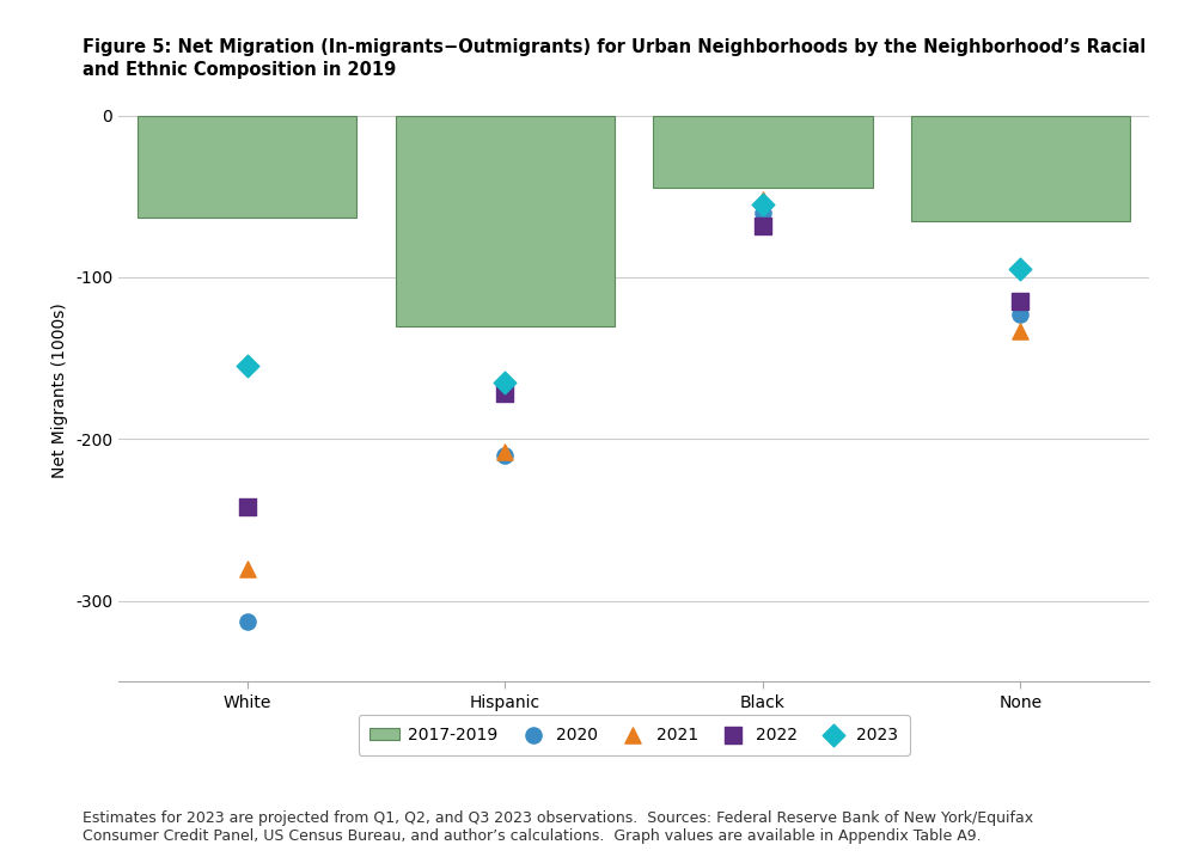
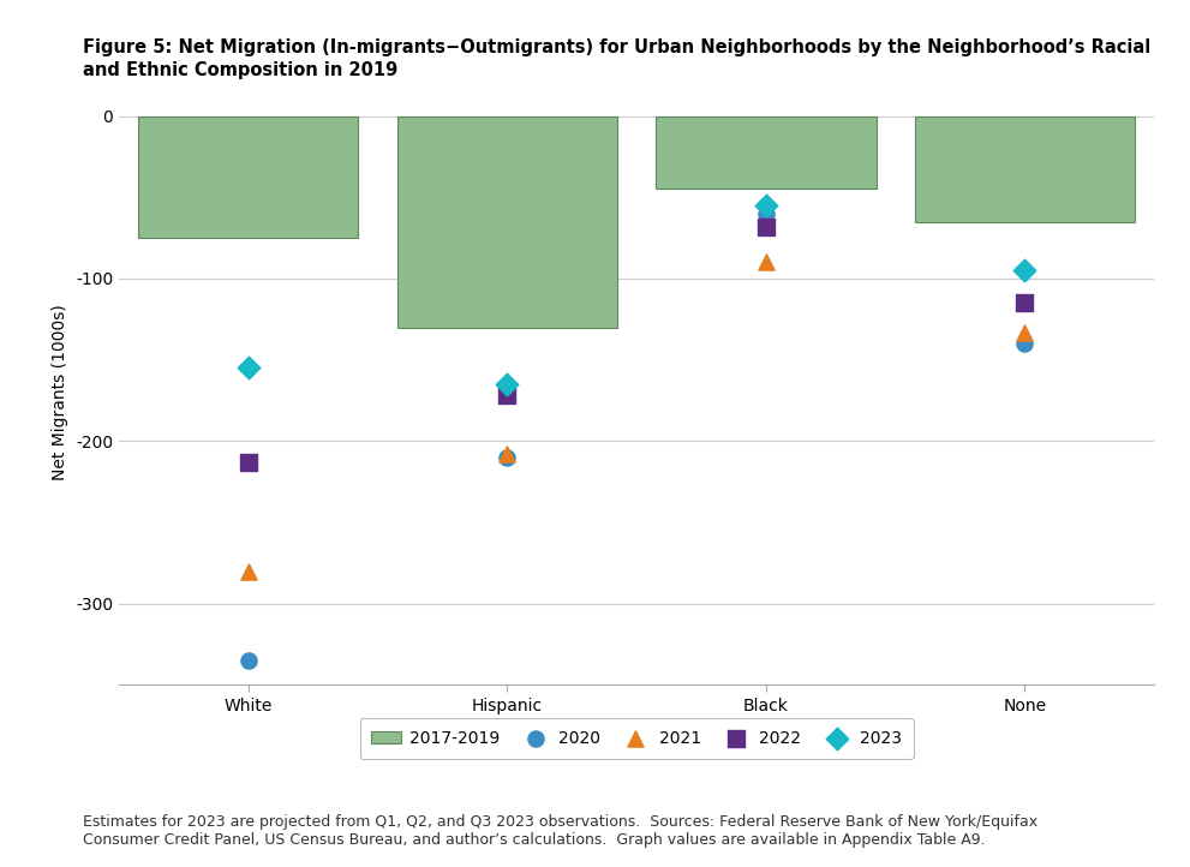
2017-2019/White: -63 -> -75
2020/White: -313 -> -335
2022/White: -242 -> -213
2021/Black: -52 -> -90
2020/None: -123 -> -140
